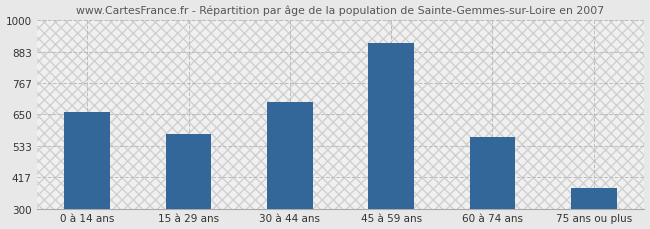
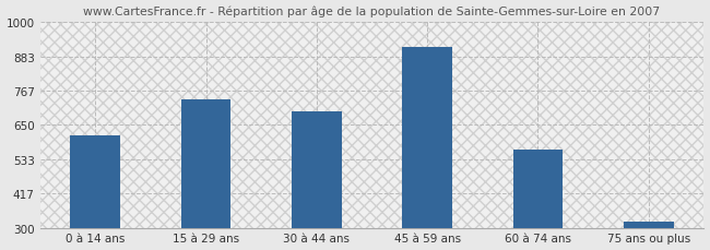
0 à 14 ans: 660 -> 615
15 à 29 ans: 575 -> 735
75 ans ou plus: 375 -> 322
